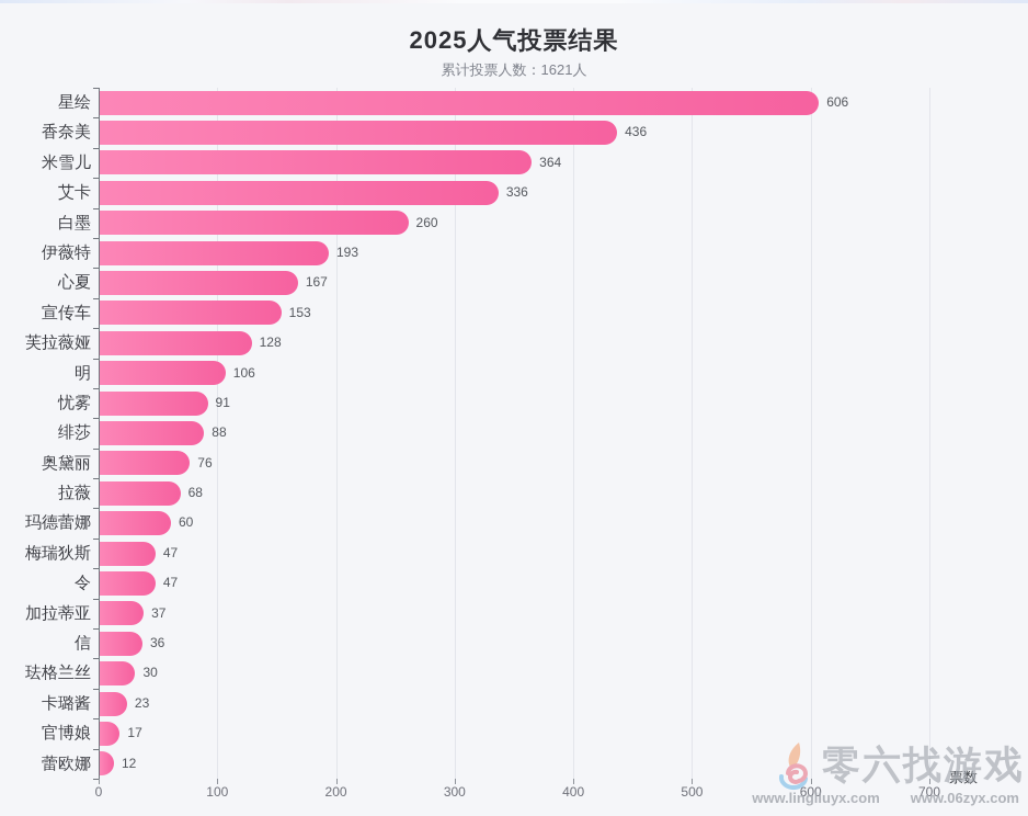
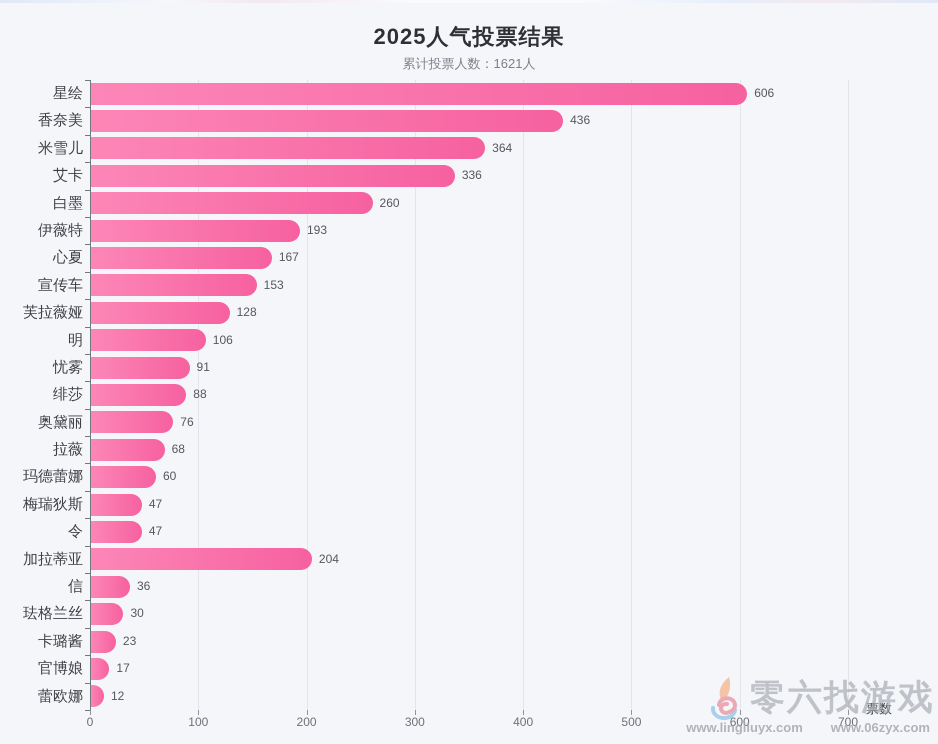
加拉蒂亚: 37 -> 204
